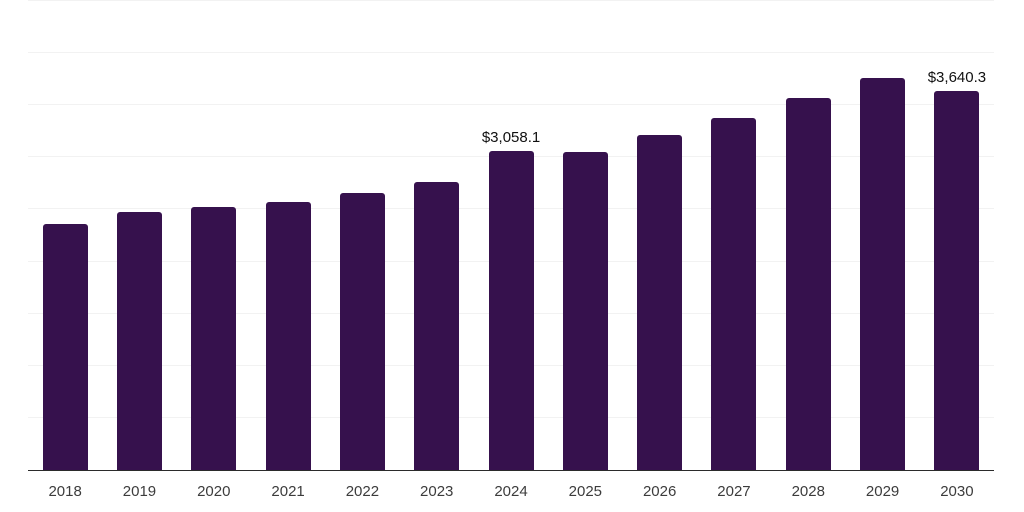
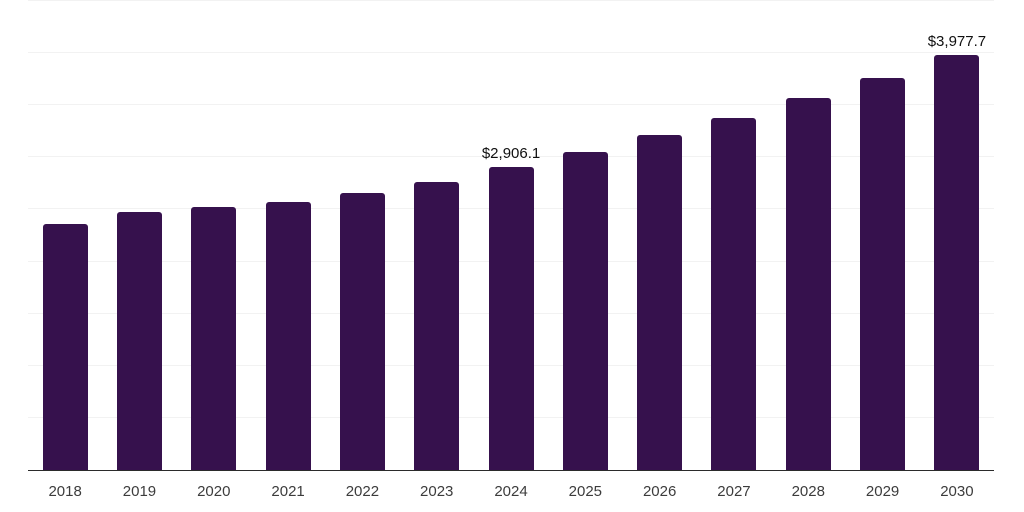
2024: $3,058.1 -> $2,906.1
2030: $3,640.3 -> $3,977.7
